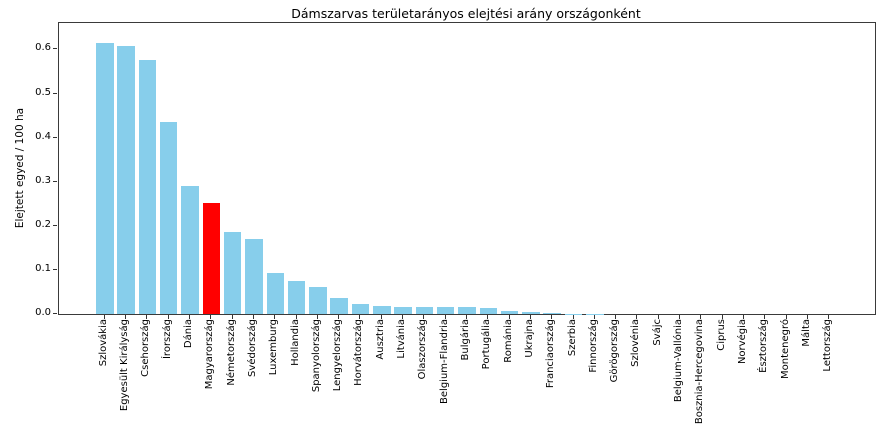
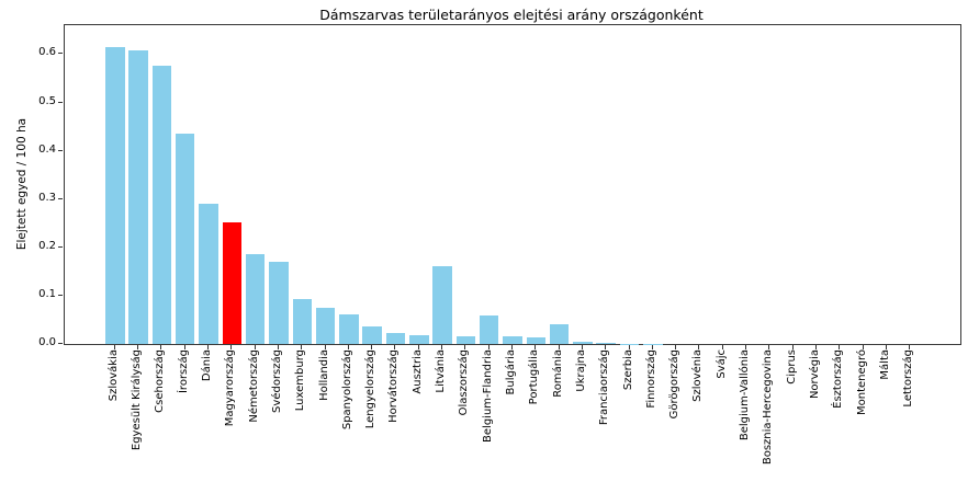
Litvánia: 0.02 -> 0.16
Belgium-Flandria: 0.02 -> 0.06
Románia: 0.01 -> 0.04
